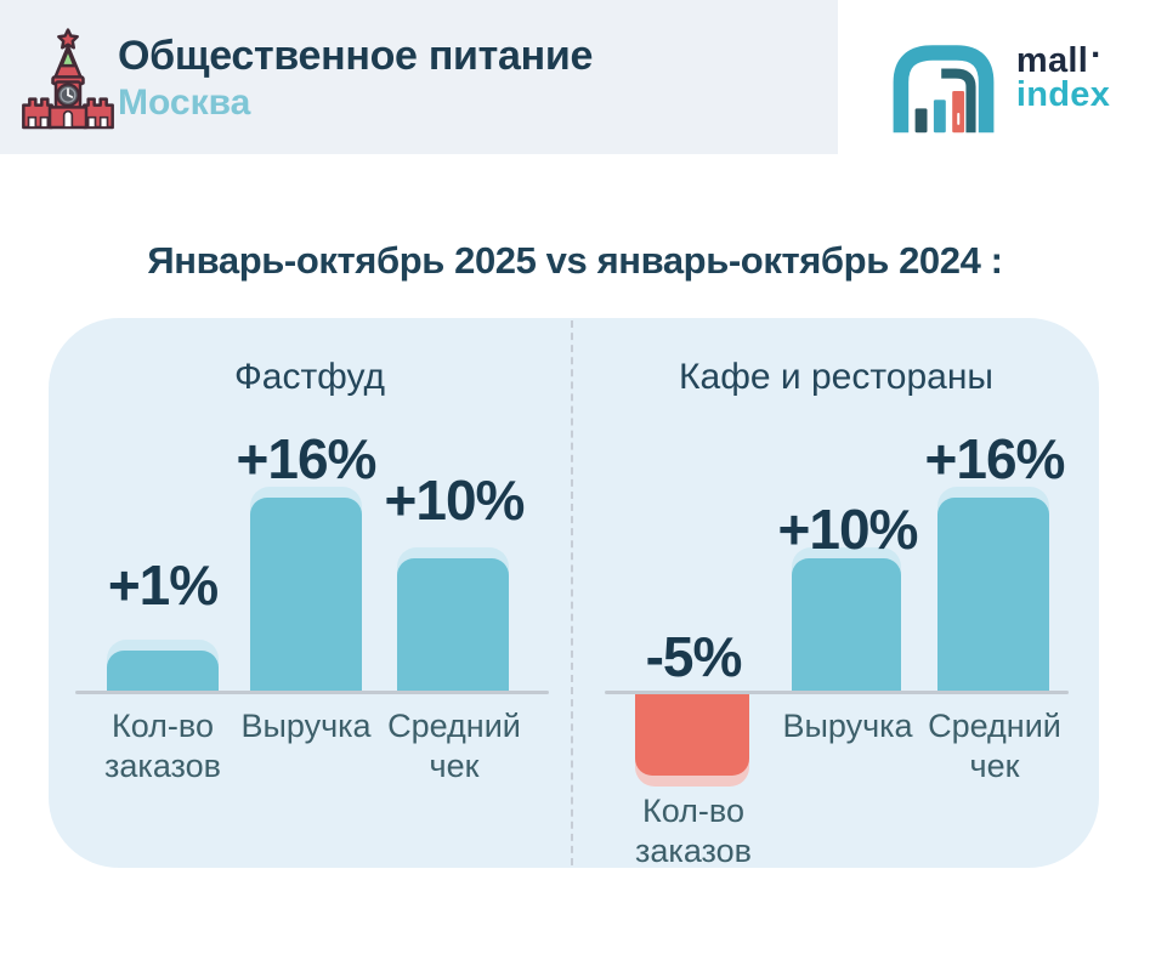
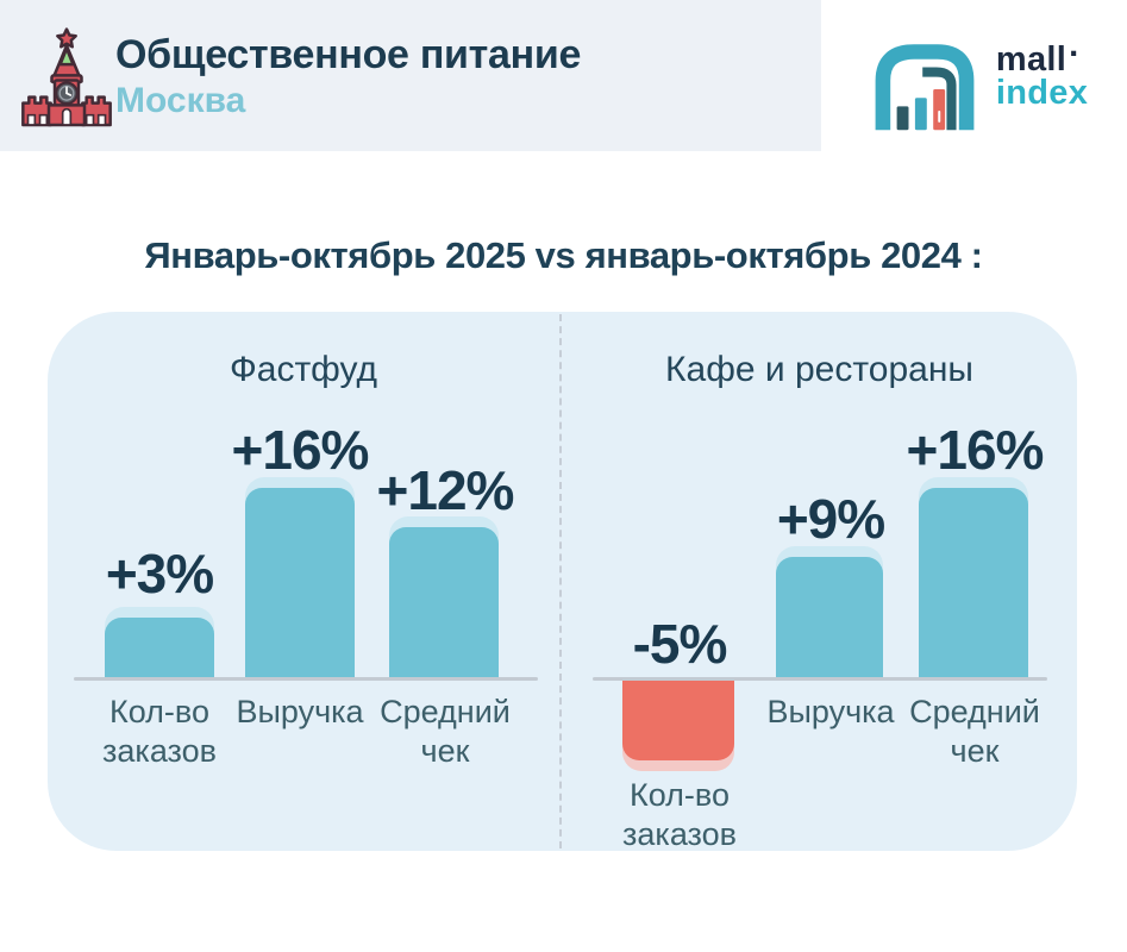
Фастфуд/Кол-во заказов: +1% -> +3%
Кафе и рестораны/Выручка: +10% -> +9%
Фастфуд/Средний чек: +10% -> +12%
